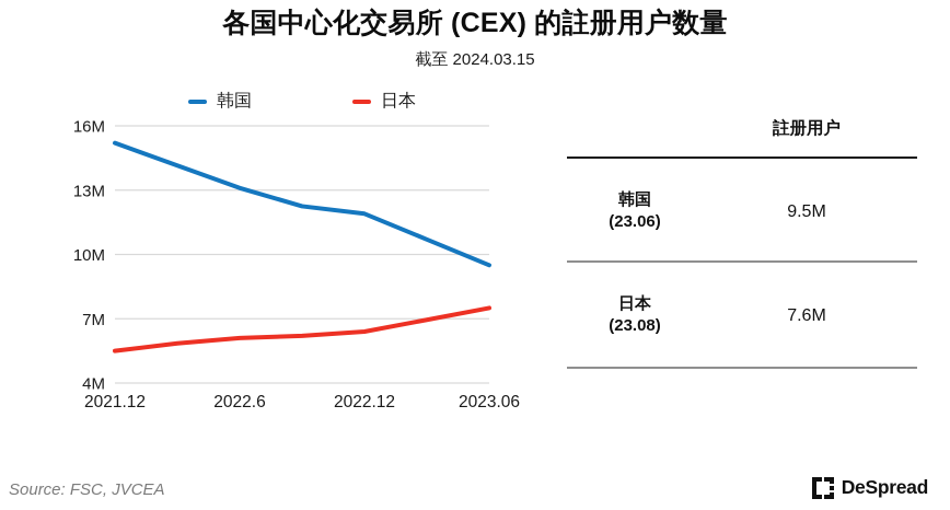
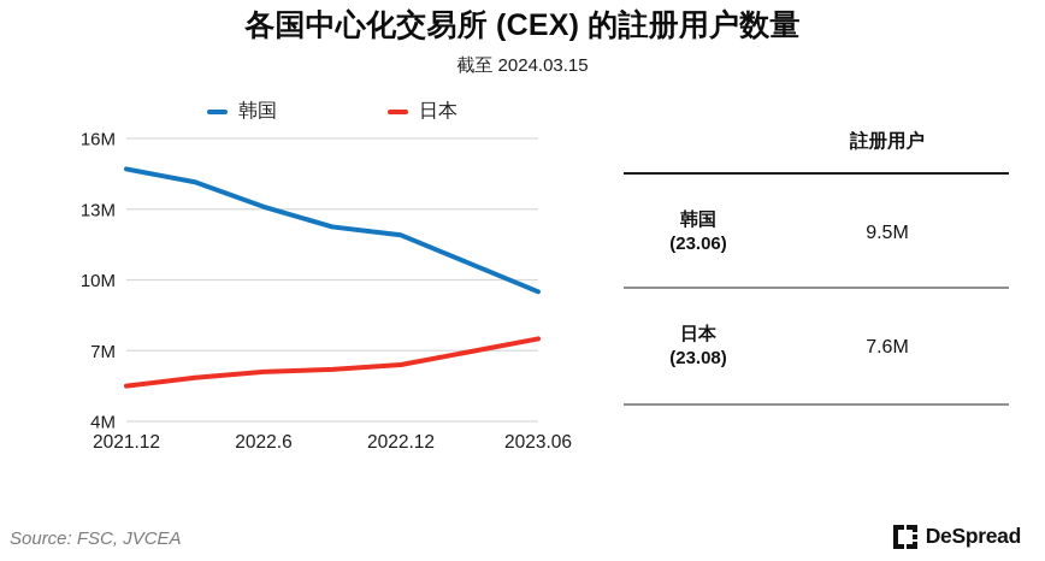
韩国/2021.12: 15.2M -> 14.7M
